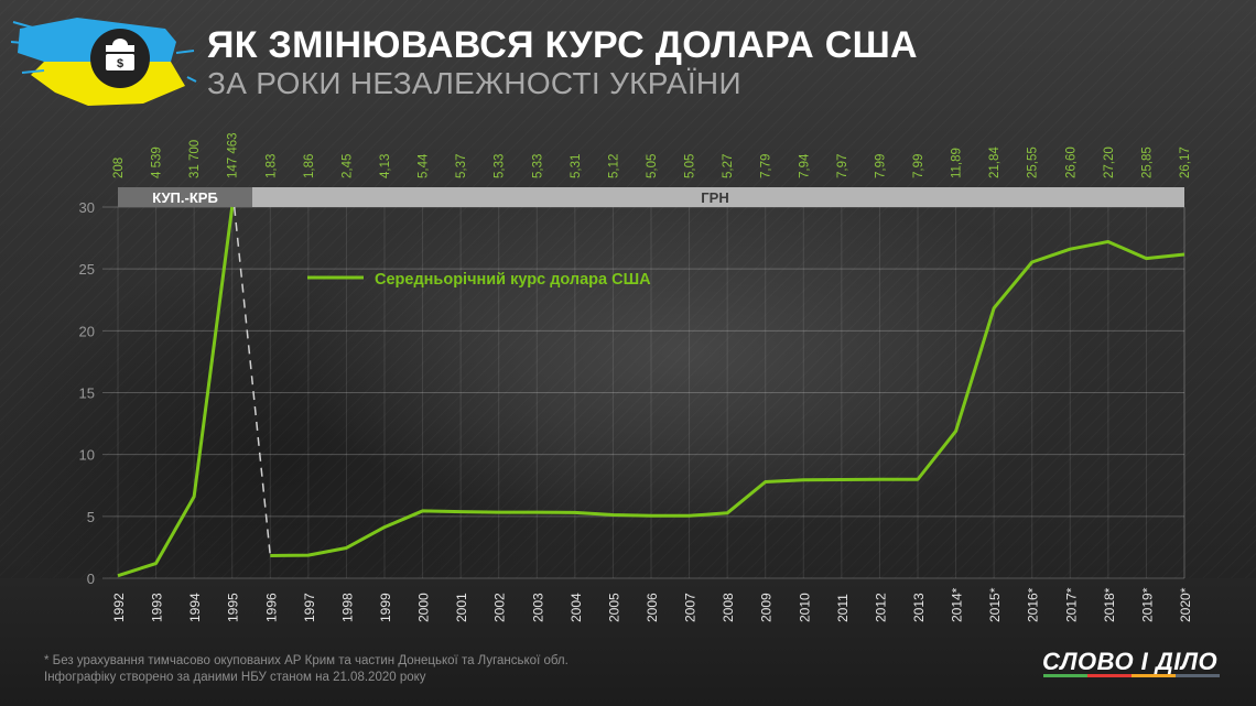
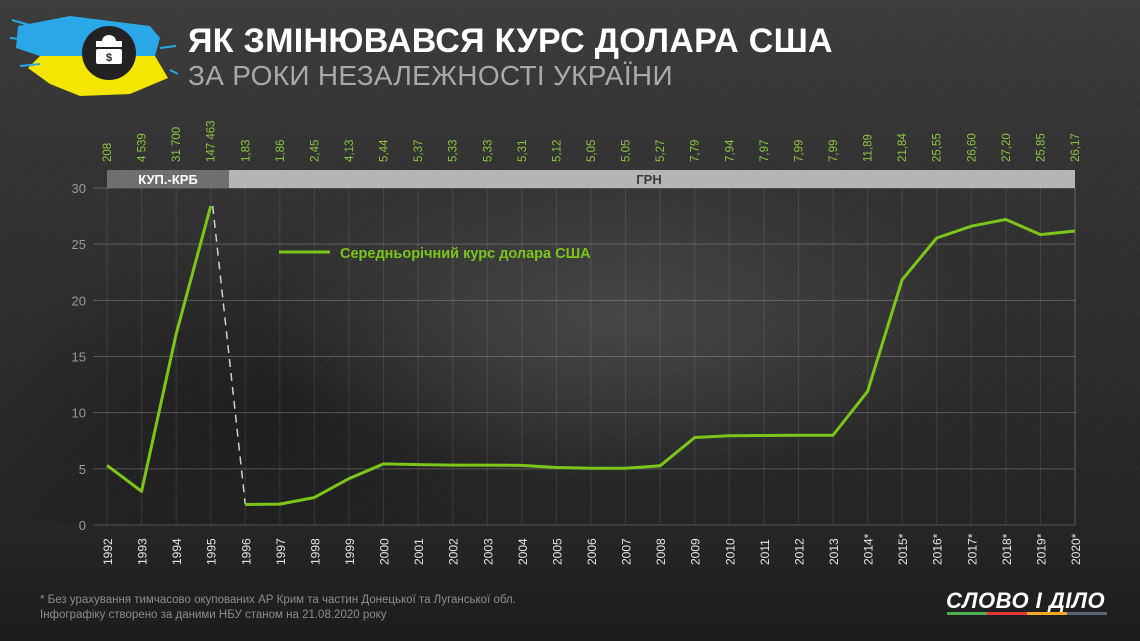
1992: 0.2 -> 5.3
1993: 1.2 -> 3.0
1994: 6.6 -> 17.0
1995: 30.0 -> 28.4
